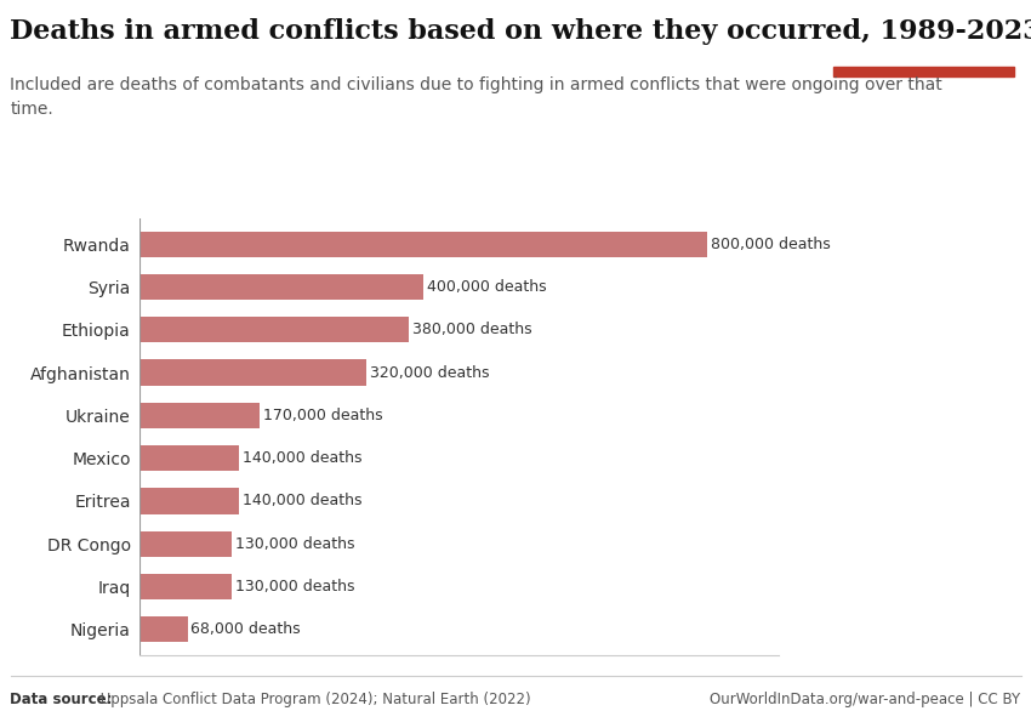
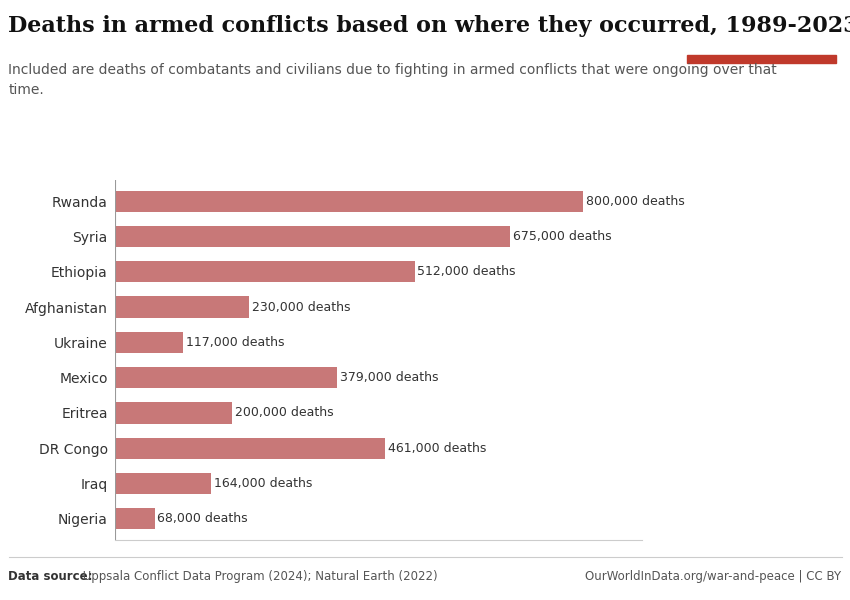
Syria: 400,000 -> 675,000
Ethiopia: 380,000 -> 512,000
Afghanistan: 320,000 -> 230,000
Ukraine: 170,000 -> 117,000
Mexico: 140,000 -> 379,000
Eritrea: 140,000 -> 200,000
DR Congo: 130,000 -> 461,000
Iraq: 130,000 -> 164,000
